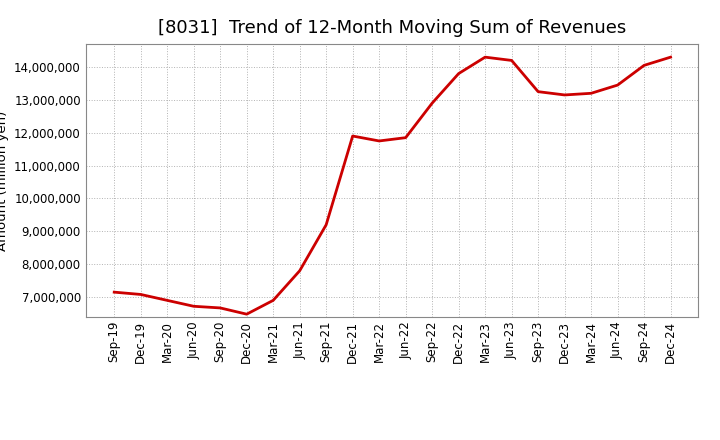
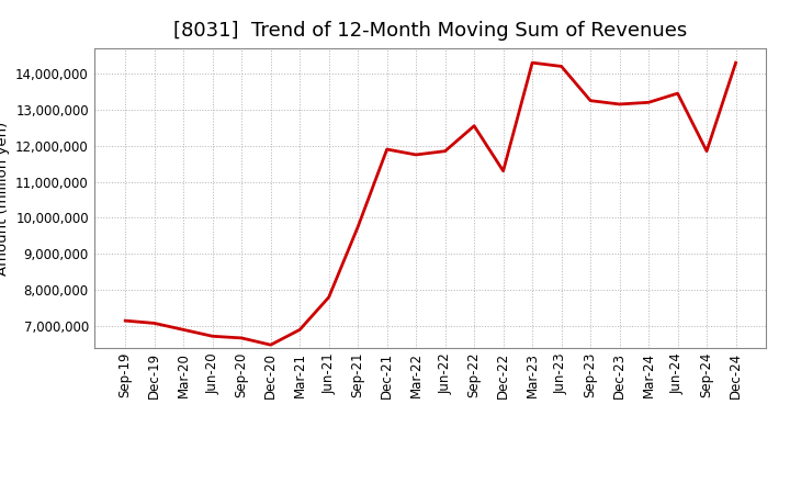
Sep-21: 9,200,000 -> 9,750,000
Sep-22: 12,900,000 -> 12,550,000
Dec-22: 13,800,000 -> 11,300,000
Sep-24: 14,050,000 -> 11,850,000
